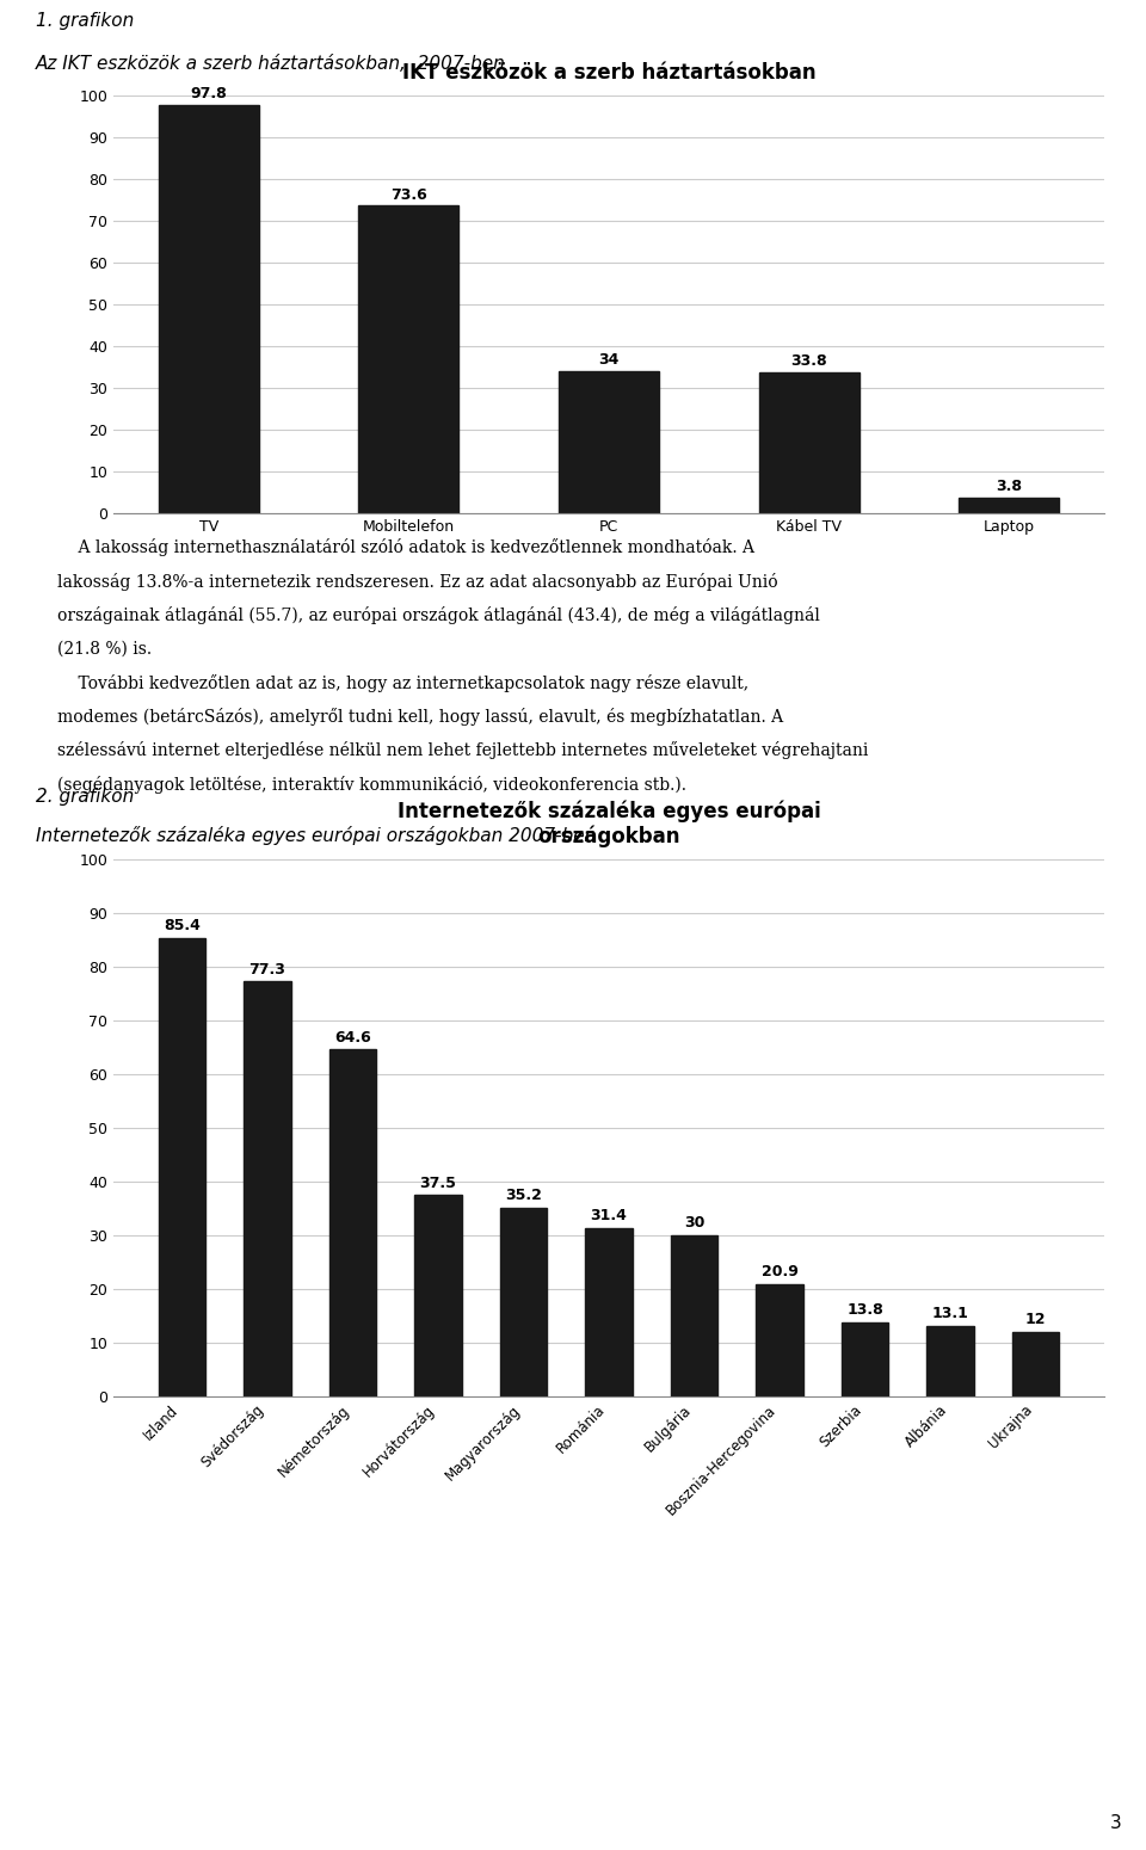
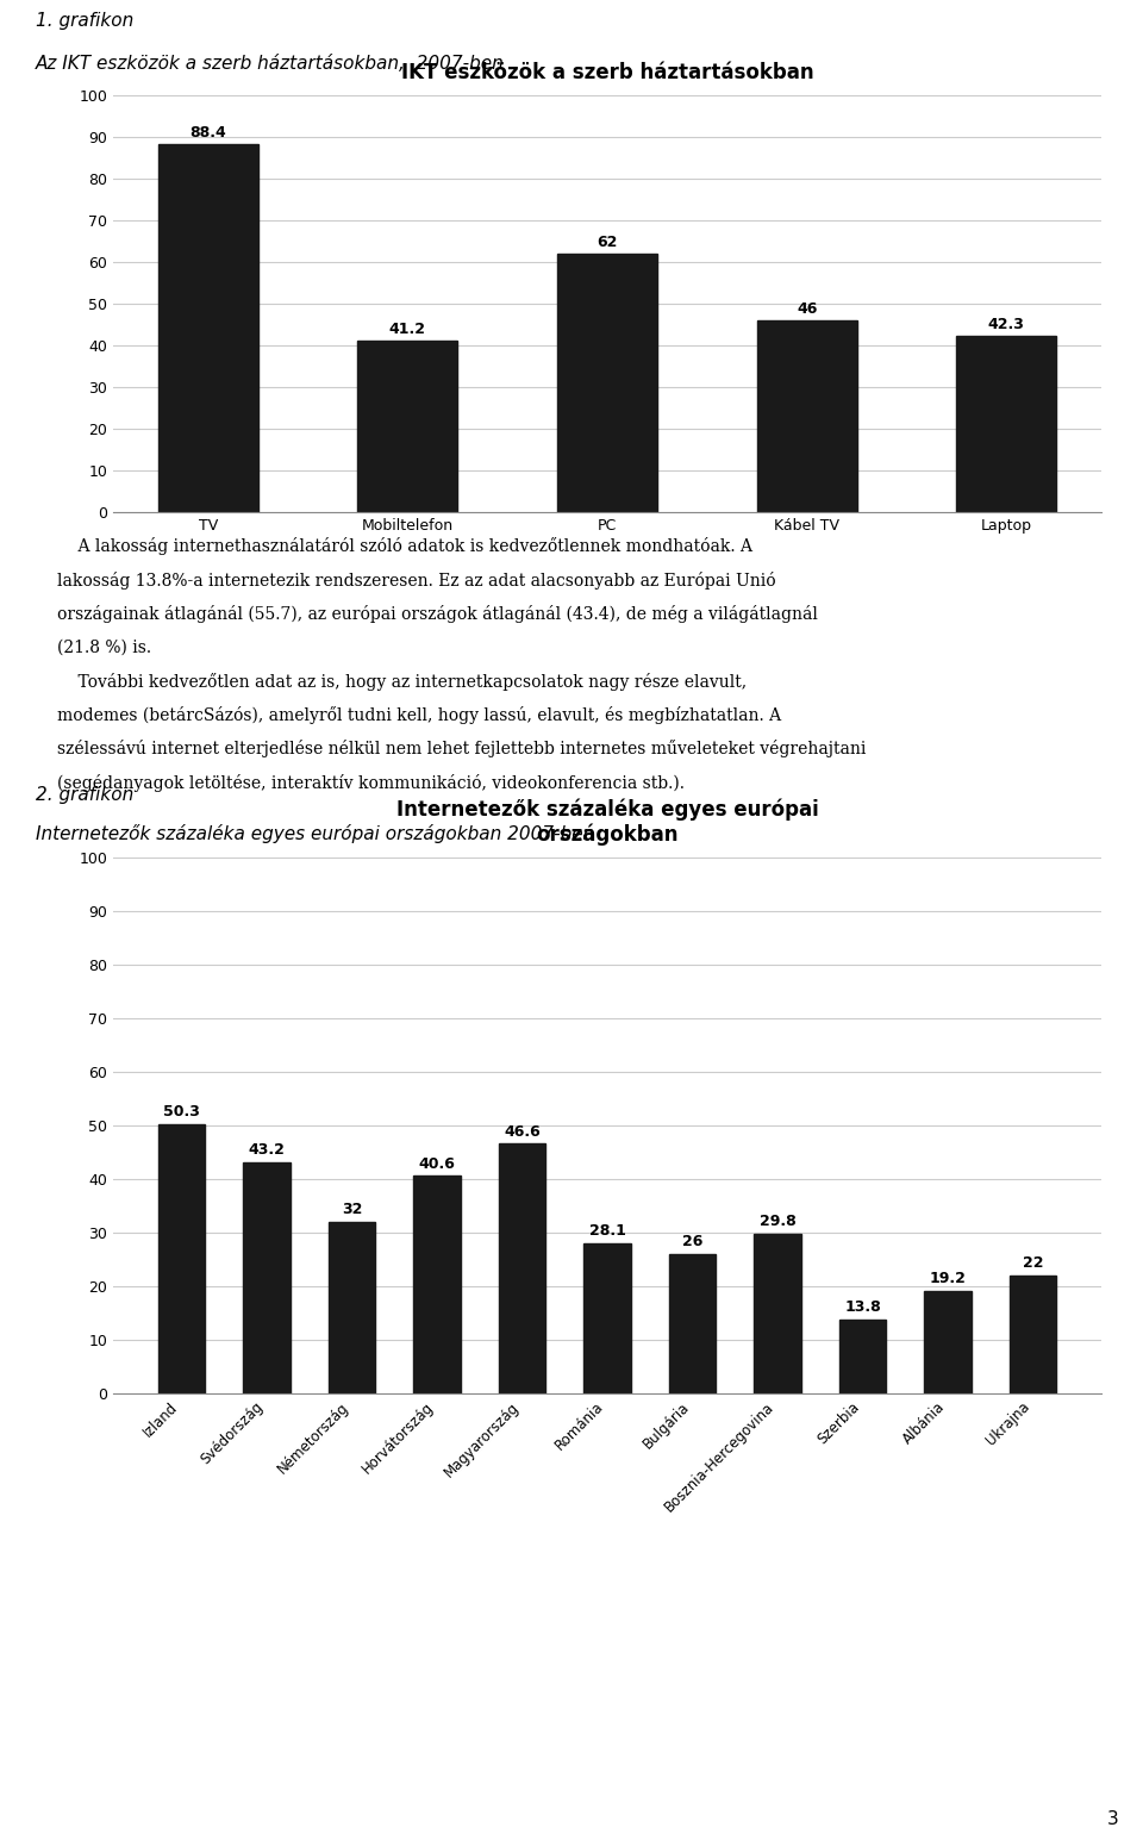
IKT eszközök a szerb háztartásokban/TV: 97.8 -> 88.4
IKT eszközök a szerb háztartásokban/Mobiltelefon: 73.6 -> 41.2
IKT eszközök a szerb háztartásokban/PC: 34 -> 62
IKT eszközök a szerb háztartásokban/Kábel TV: 33.8 -> 46
IKT eszközök a szerb háztartásokban/Laptop: 3.8 -> 42.3
Izland: 85.4 -> 50.3
Svédország: 77.3 -> 43.2
Németország: 64.6 -> 32
Horvátország: 37.5 -> 40.6
Magyarország: 35.2 -> 46.6
Románia: 31.4 -> 28.1
Bulgária: 30 -> 26
Bosznia-Hercegovina: 20.9 -> 29.8
Albánia: 13.1 -> 19.2
Ukrajna: 12 -> 22
